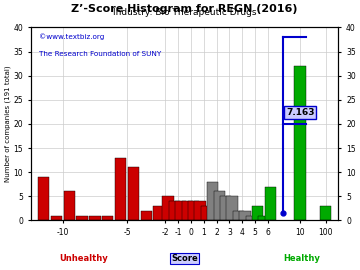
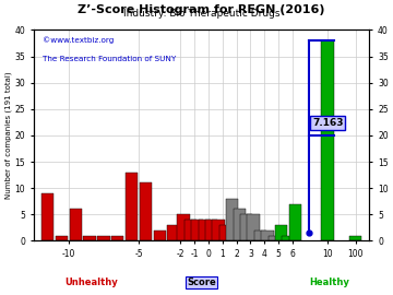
10: 32 -> 38
100: 3 -> 1
